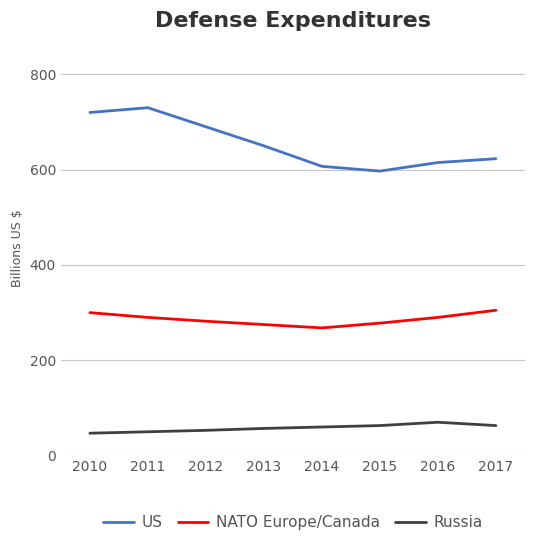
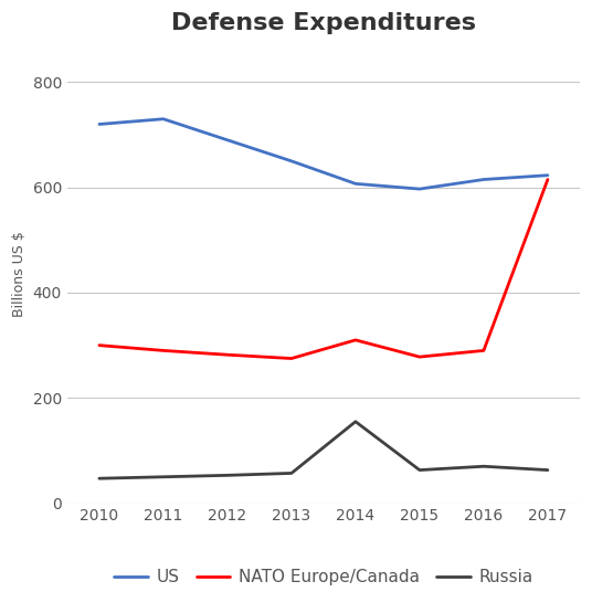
NATO Europe/Canada/2014: 268 -> 310
Russia/2014: 60 -> 155
NATO Europe/Canada/2017: 305 -> 615
